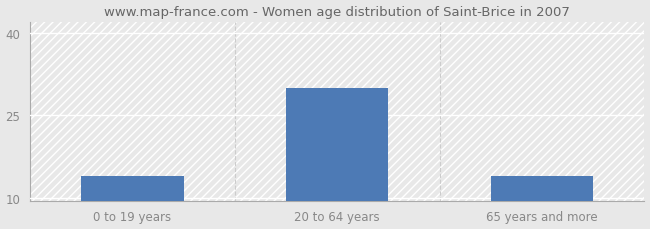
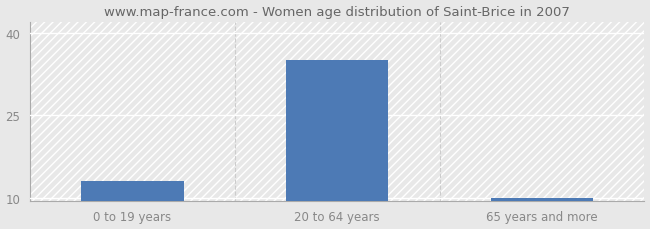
0 to 19 years: 14 -> 13
20 to 64 years: 30 -> 35
65 years and more: 14 -> 10
